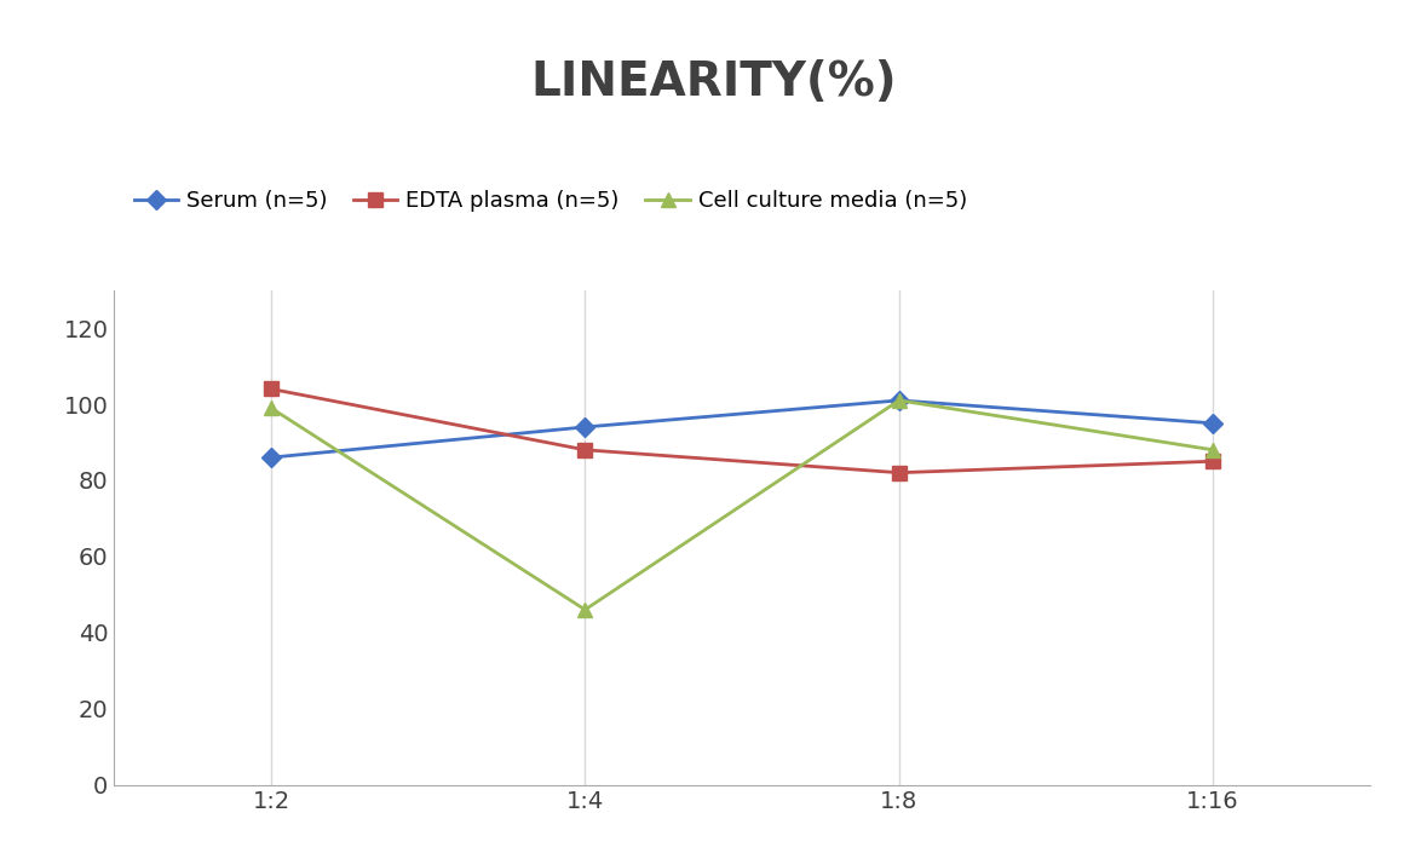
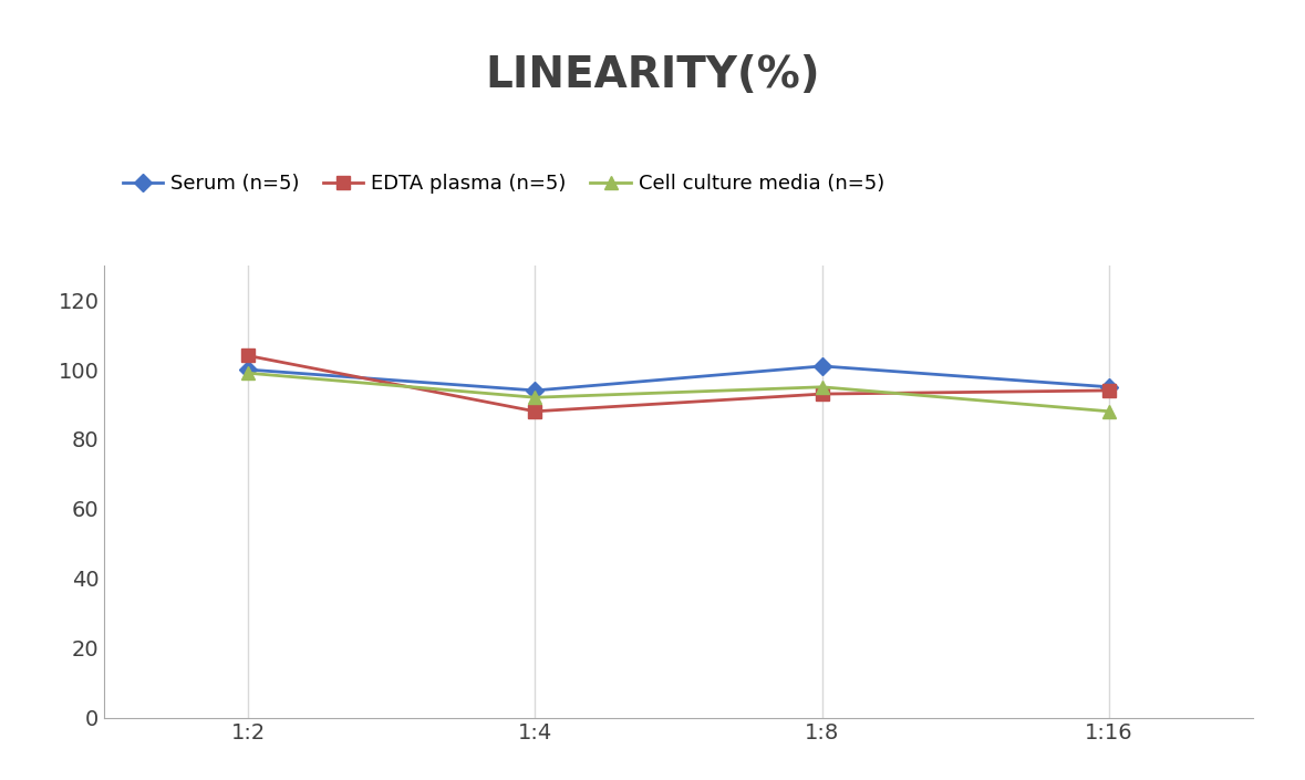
Serum (n=5)/1:2: 86 -> 100
Cell culture media (n=5)/1:4: 46 -> 92
EDTA plasma (n=5)/1:8: 82 -> 93
Cell culture media (n=5)/1:8: 101 -> 95
EDTA plasma (n=5)/1:16: 85 -> 94
